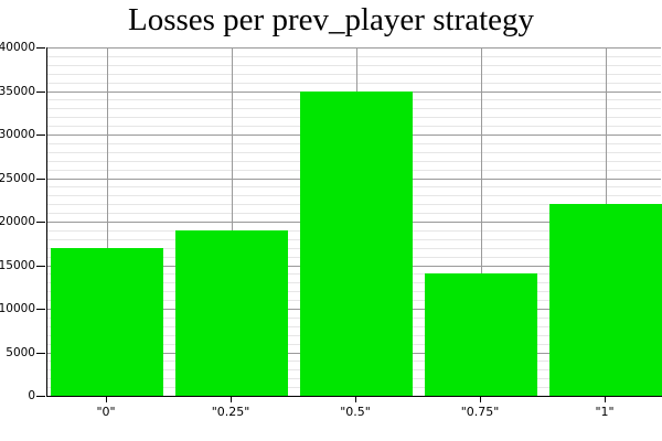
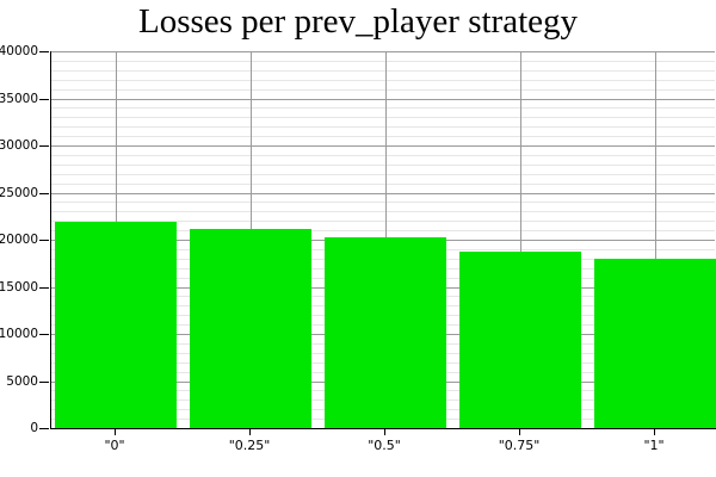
"0": 17000 -> 22000
"0.25": 19000 -> 21000
"0.5": 35000 -> 20000
"0.75": 14000 -> 19000
"1": 22000 -> 18000
